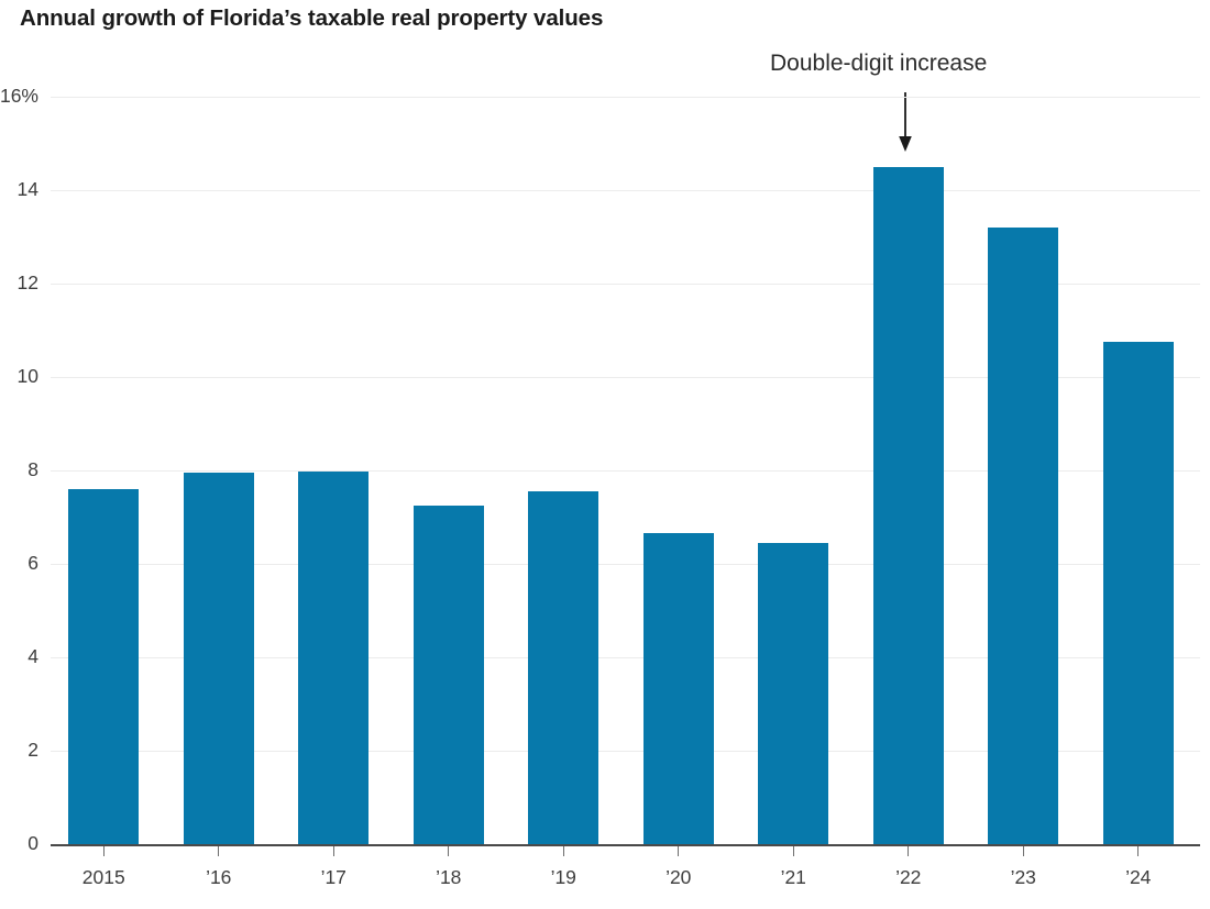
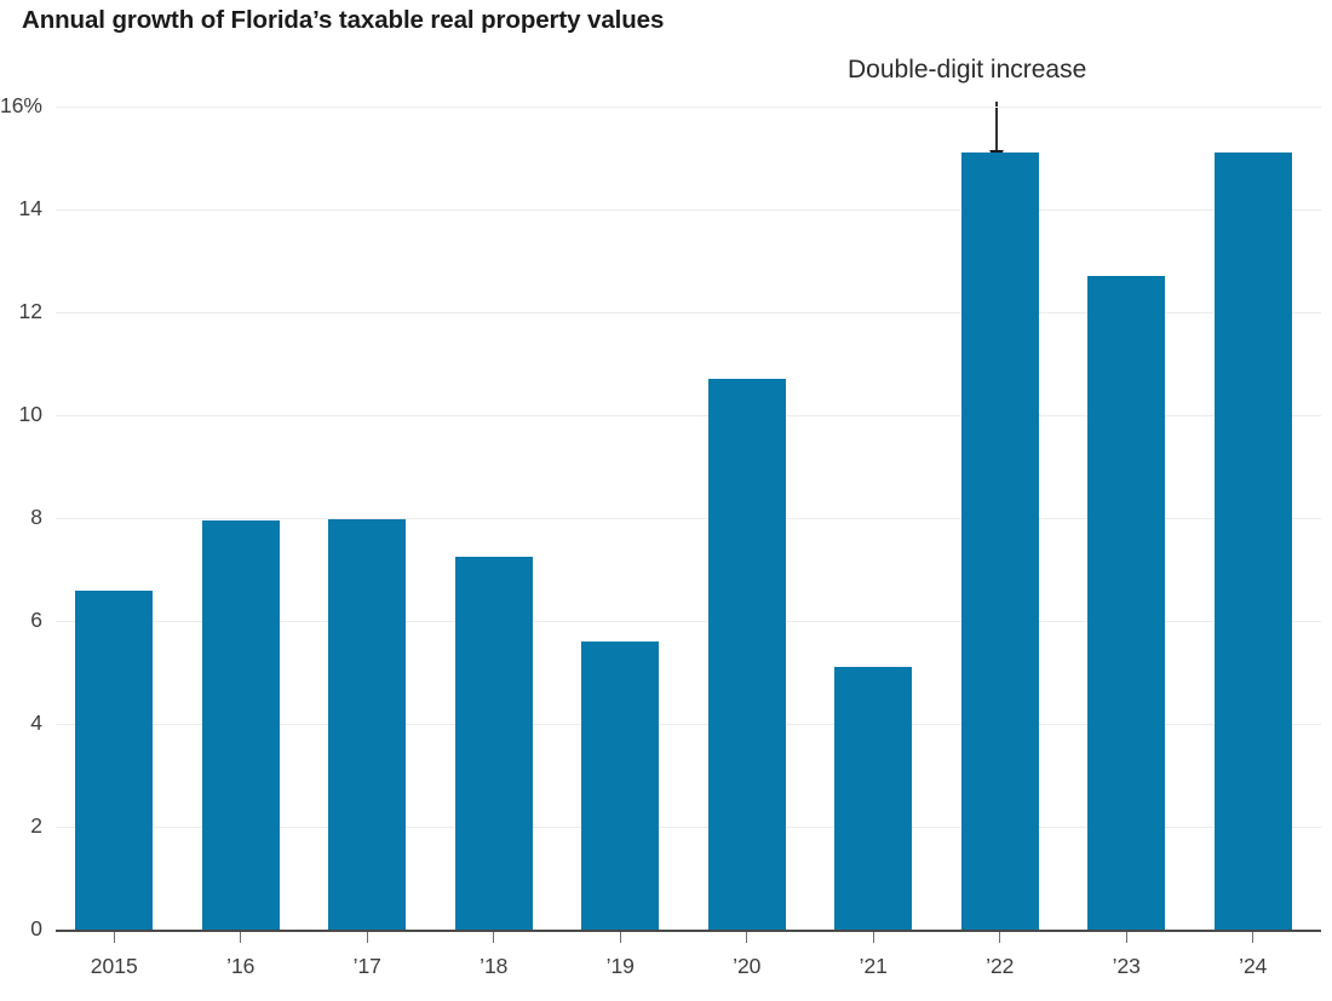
2015: 7.6% -> 6.6%
’19: 7.5% -> 5.6%
’20: 6.7% -> 10.7%
’21: 6.5% -> 5.1%
’22: 14.5% -> 15.1%
’23: 13.2% -> 12.7%
’24: 10.8% -> 15.1%
